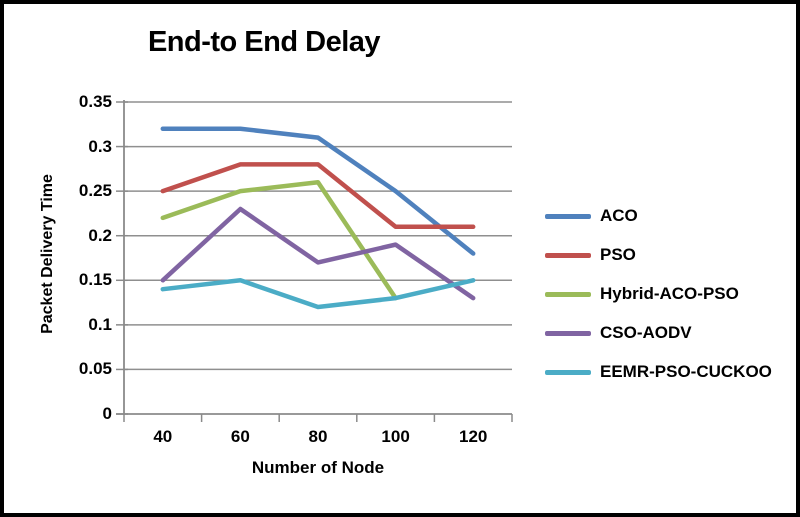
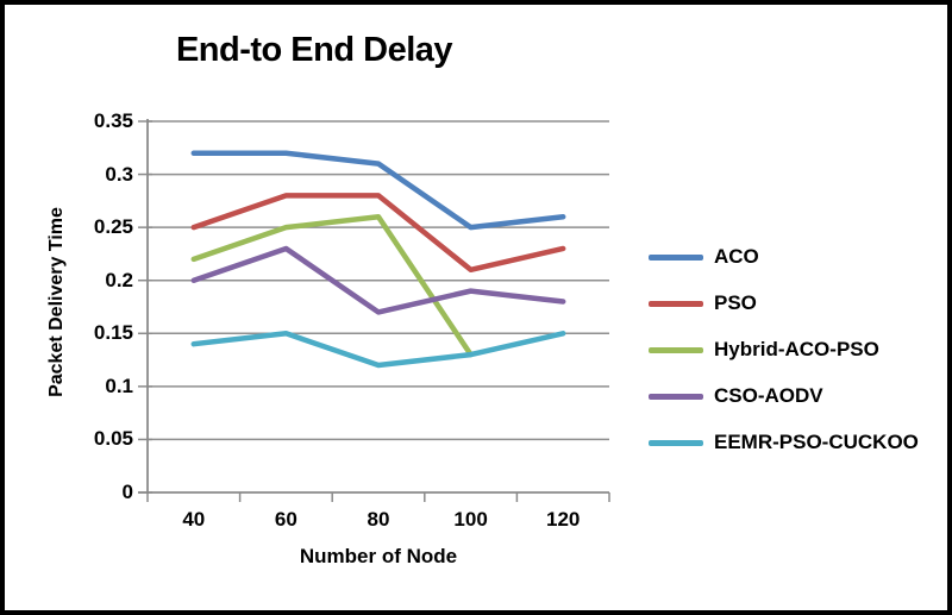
CSO-AODV/40: 0.15 -> 0.20
ACO/120: 0.18 -> 0.26
PSO/120: 0.21 -> 0.23
CSO-AODV/120: 0.13 -> 0.18
